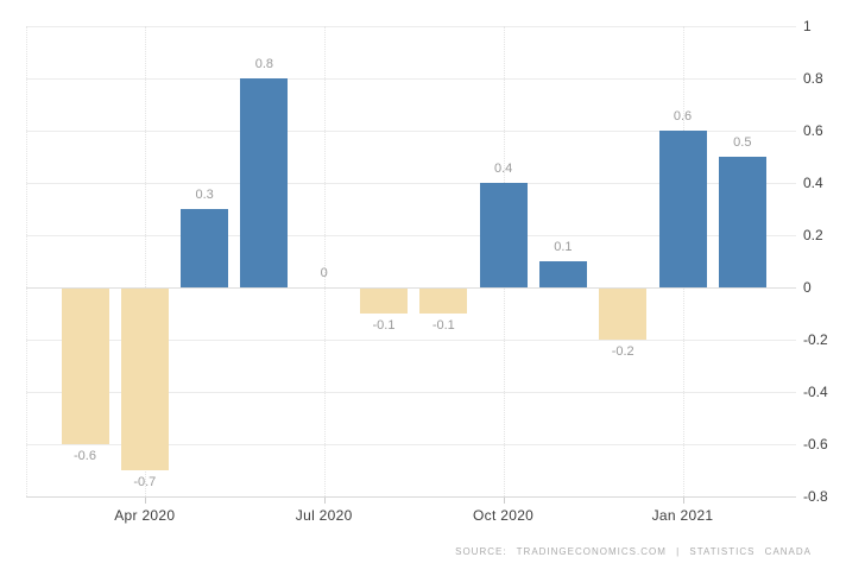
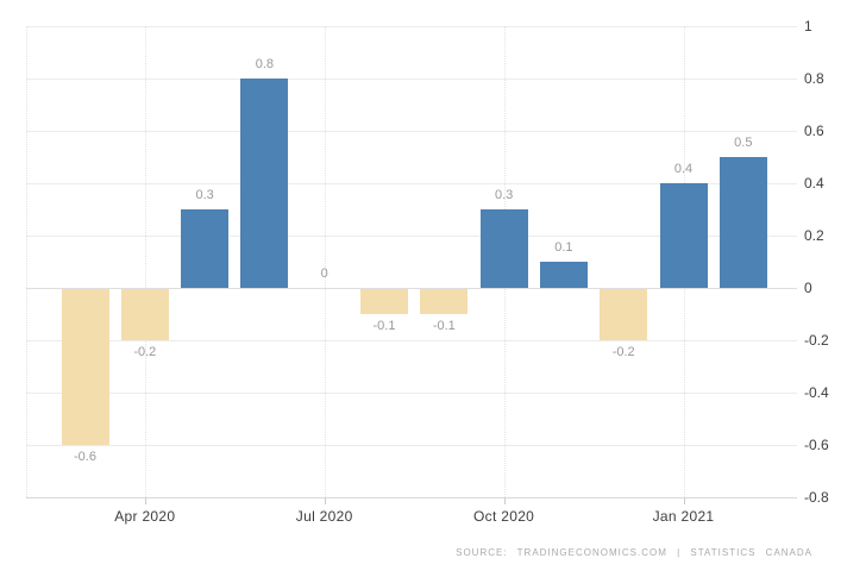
Apr 2020: -0.7 -> -0.2
Oct 2020: 0.4 -> 0.3
Jan 2021: 0.6 -> 0.4
